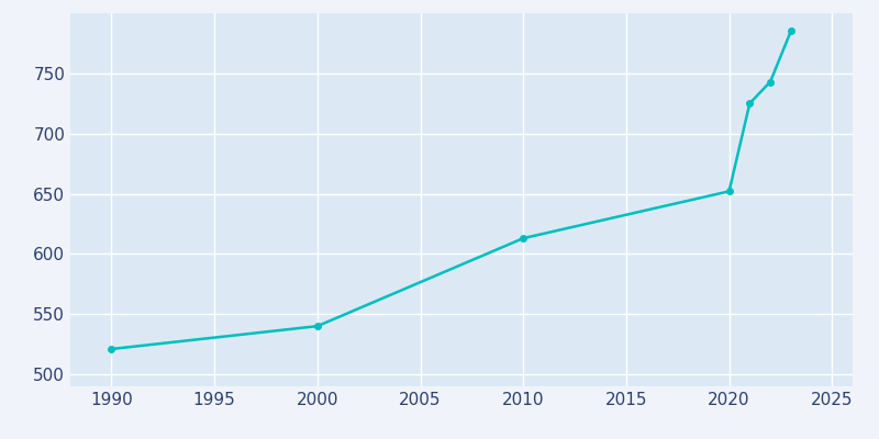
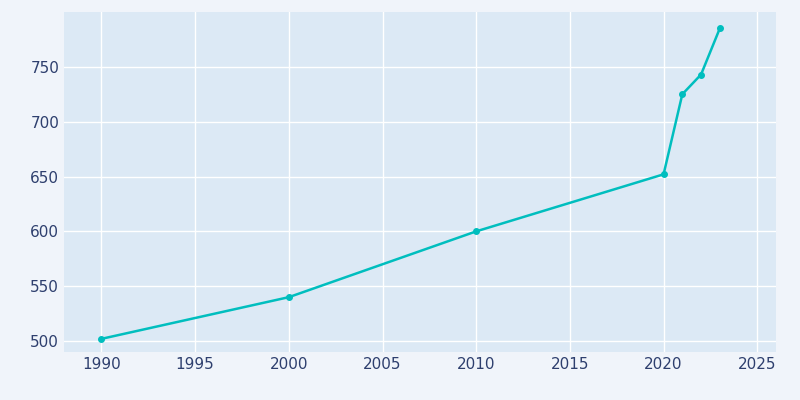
1990: 521 -> 502
2010: 613 -> 600
